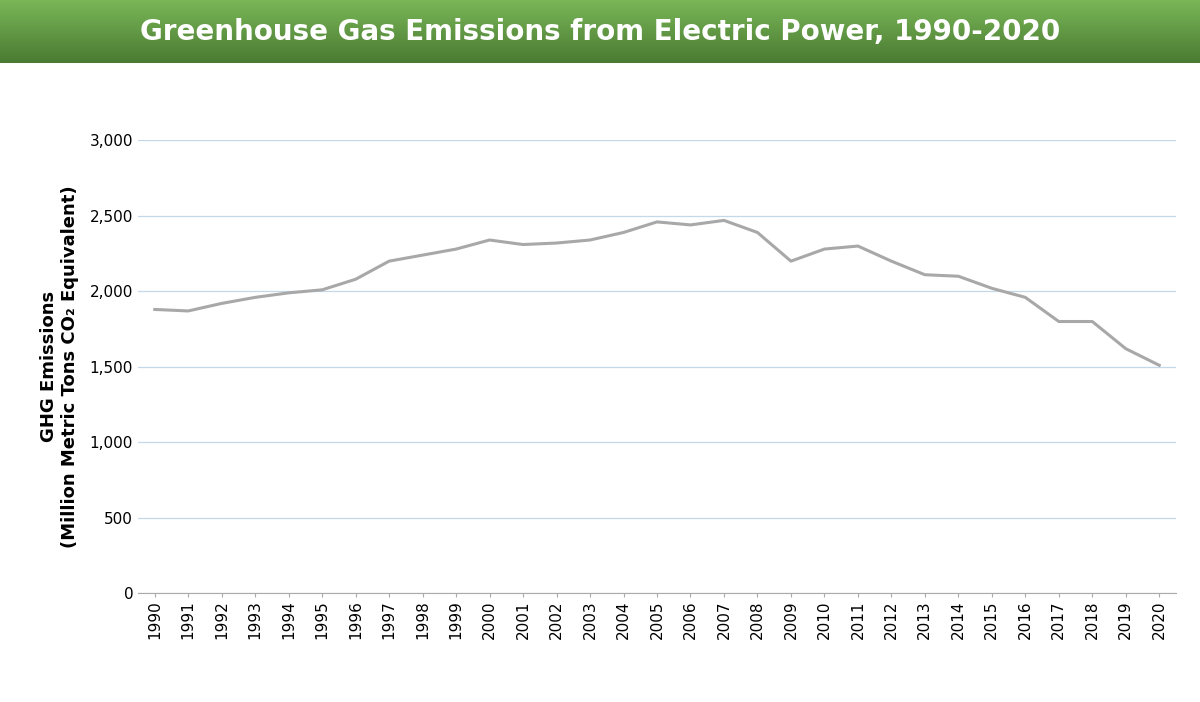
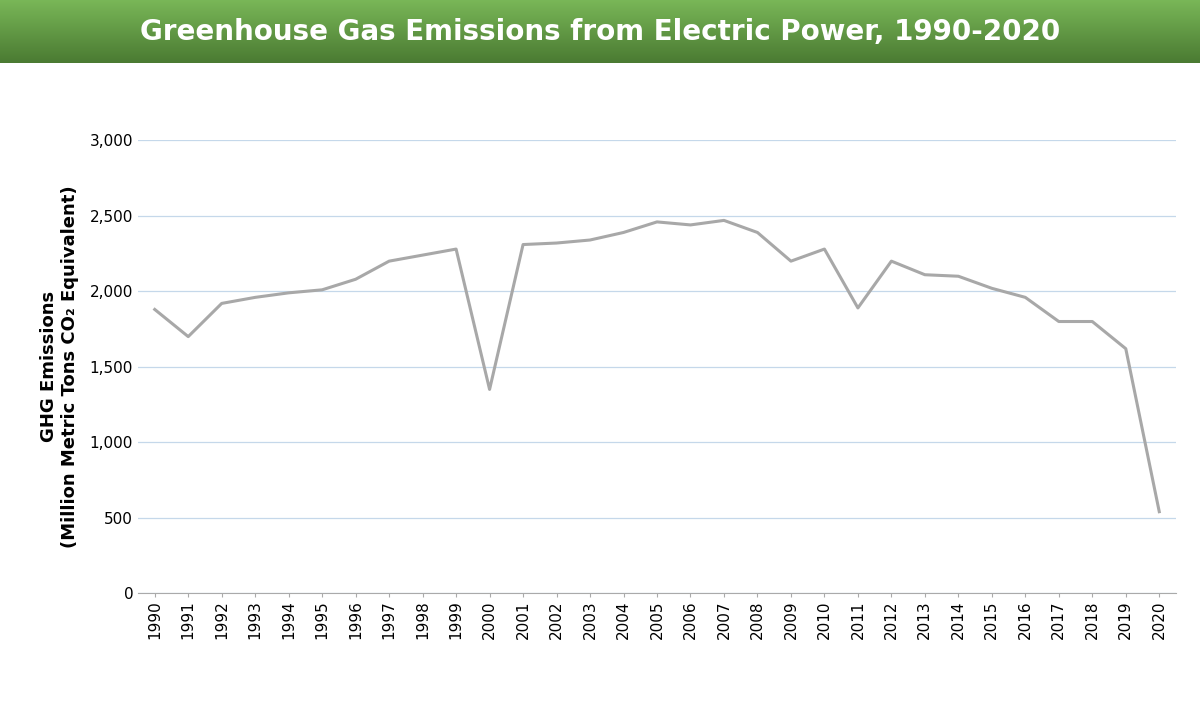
1991: 1,870 -> 1,700
2000: 2,340 -> 1,350
2011: 2,300 -> 1,890
2020: 1,510 -> 540
